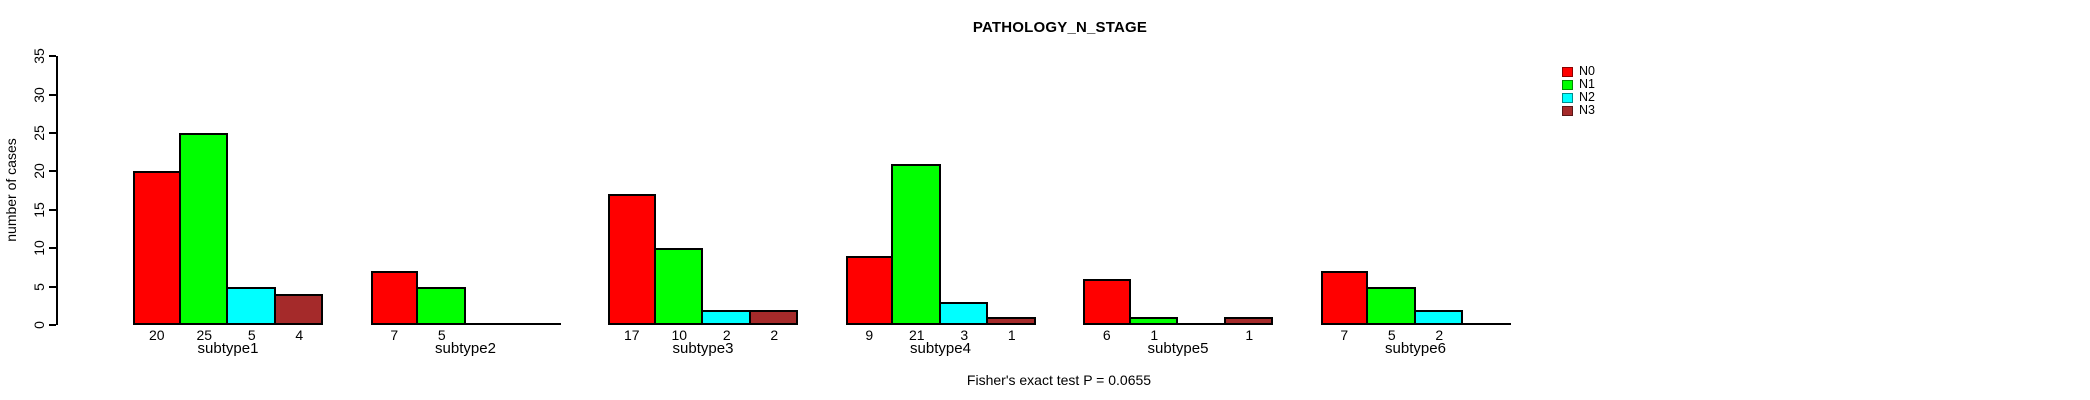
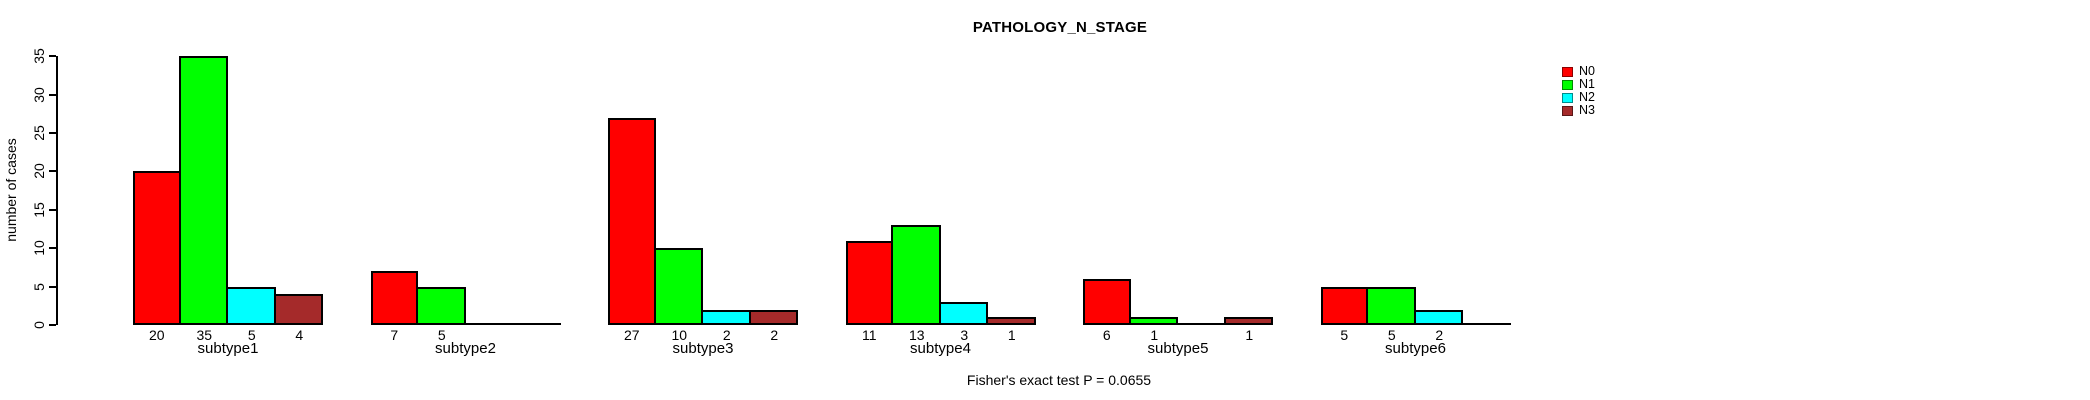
N1/subtype1: 25 -> 35
N0/subtype3: 17 -> 27
N0/subtype4: 9 -> 11
N1/subtype4: 21 -> 13
N0/subtype6: 7 -> 5
